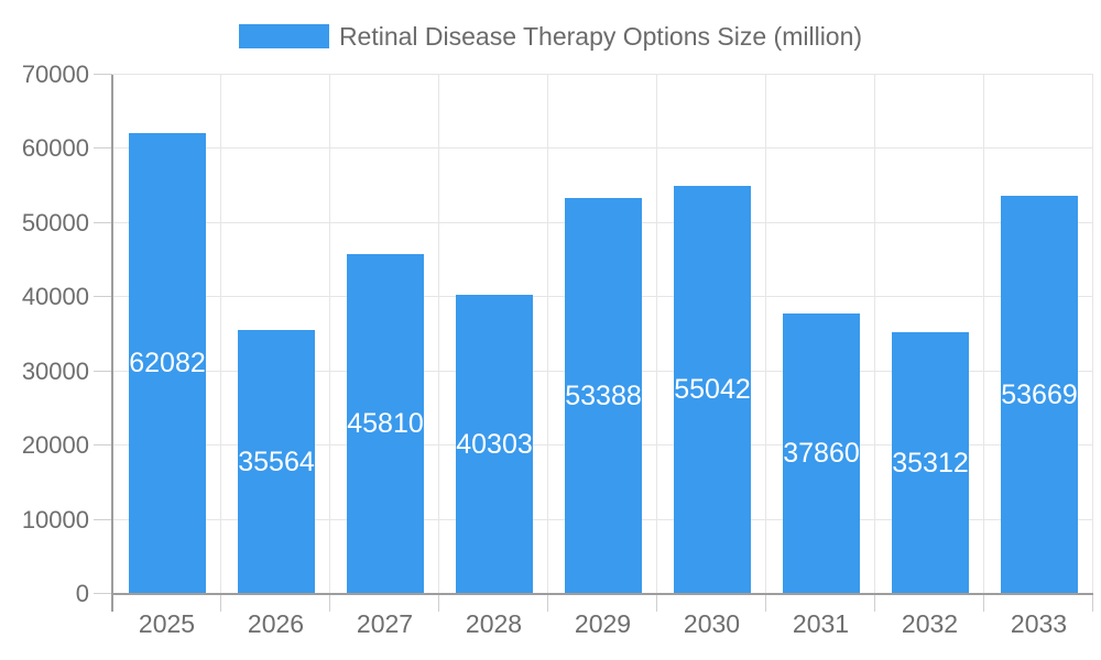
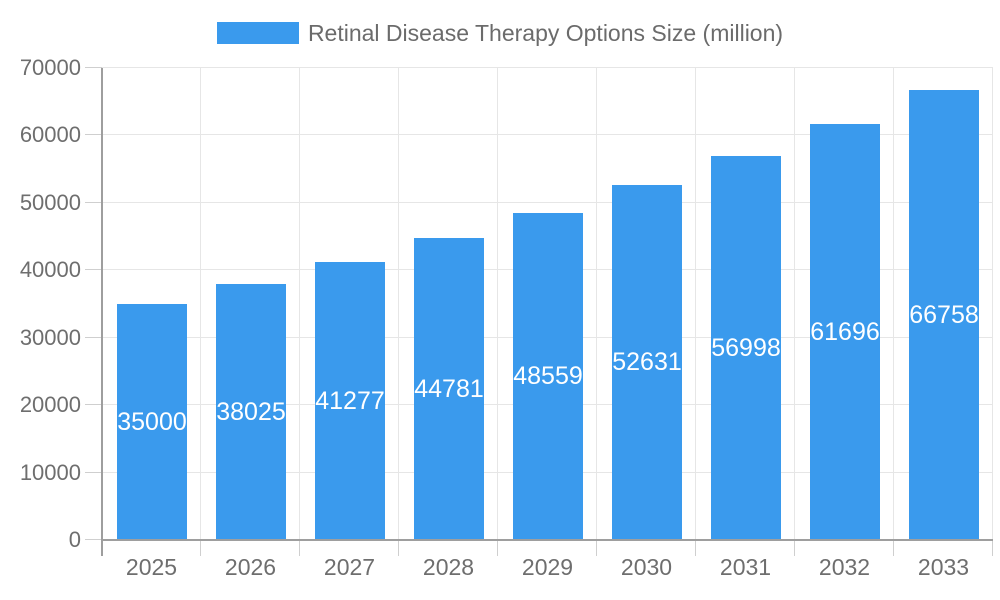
2025: 62082 -> 35000
2026: 35564 -> 38025
2027: 45810 -> 41277
2028: 40303 -> 44781
2029: 53388 -> 48559
2030: 55042 -> 52631
2031: 37860 -> 56998
2032: 35312 -> 61696
2033: 53669 -> 66758
